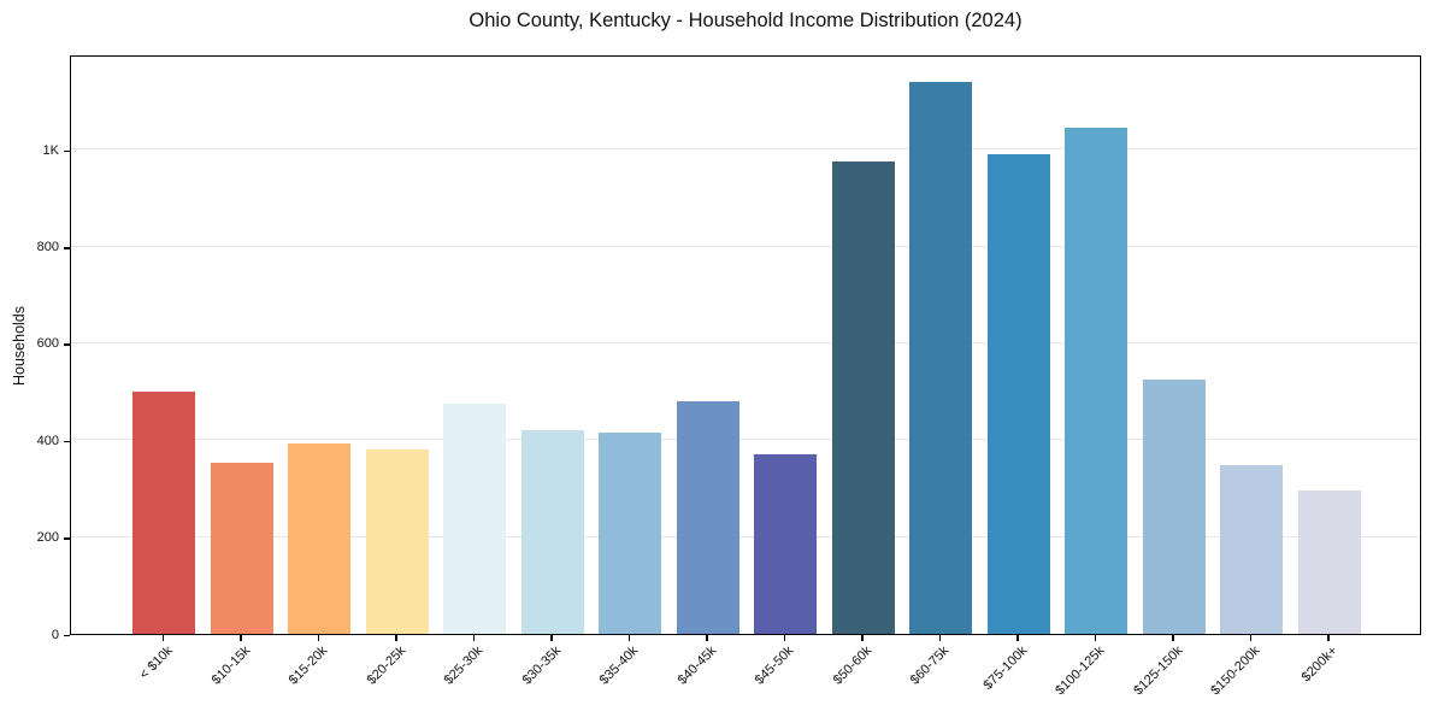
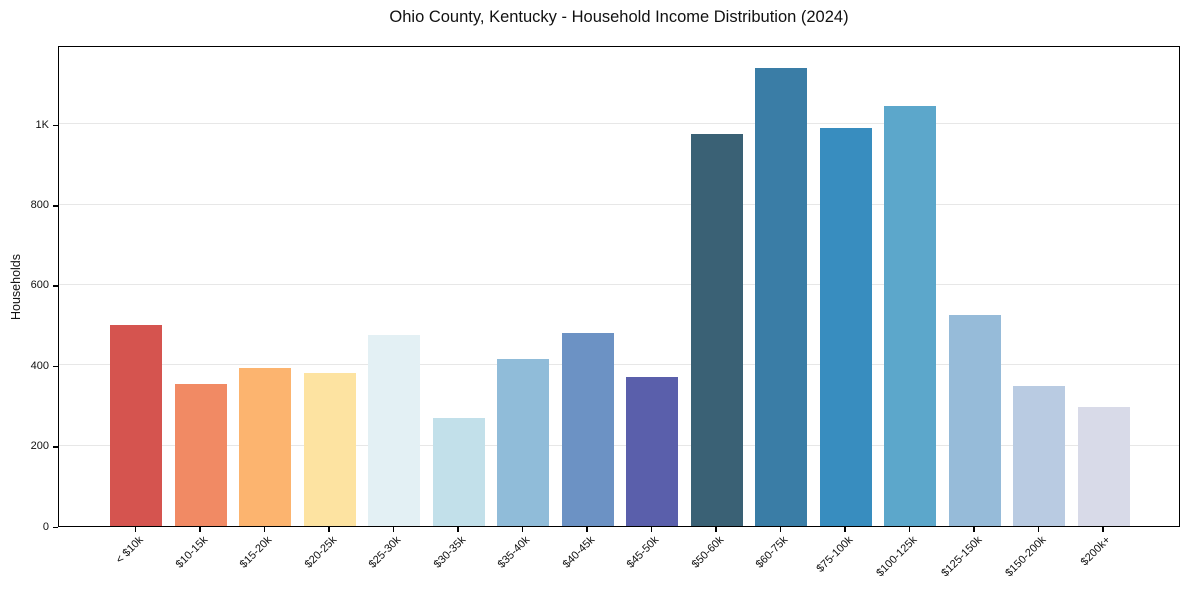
$30-35k: 420 -> 270
